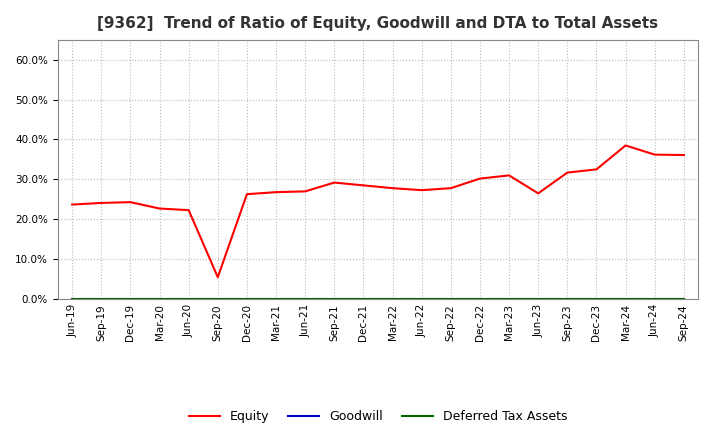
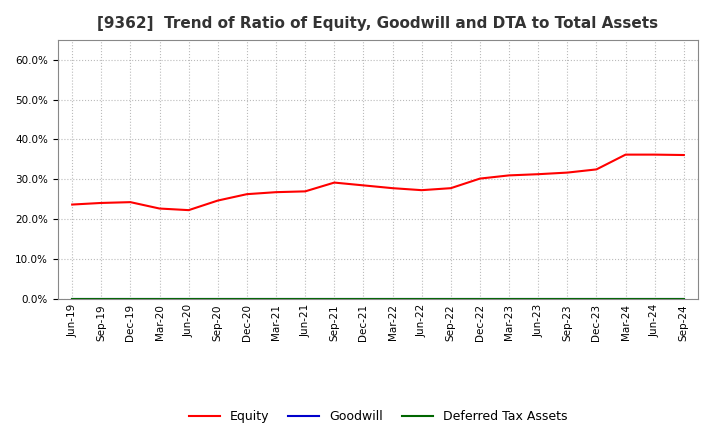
Equity/Sep-20: 5.5% -> 24.7%
Equity/Jun-23: 26.5% -> 31.3%
Equity/Mar-24: 38.5% -> 36.2%
